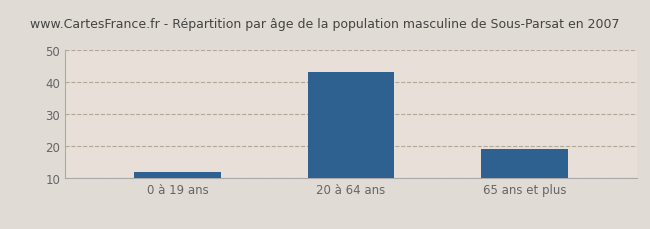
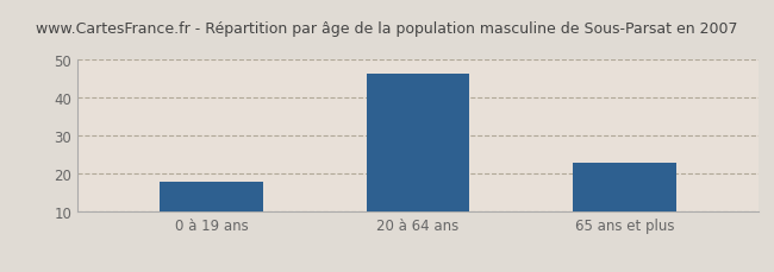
0 à 19 ans: 12 -> 18
20 à 64 ans: 43 -> 46
65 ans et plus: 19 -> 23
